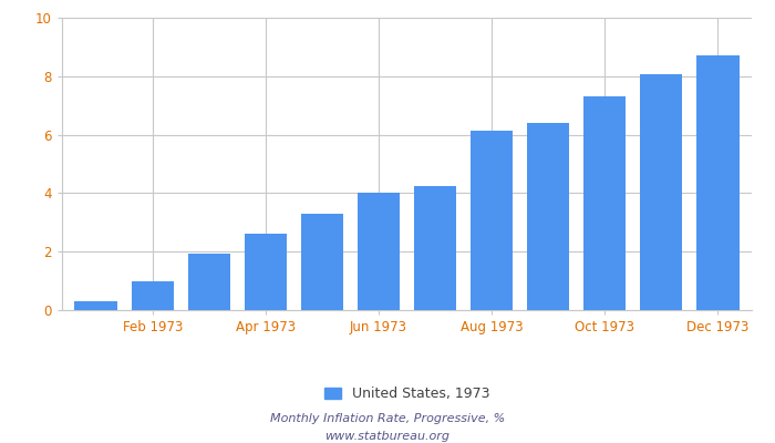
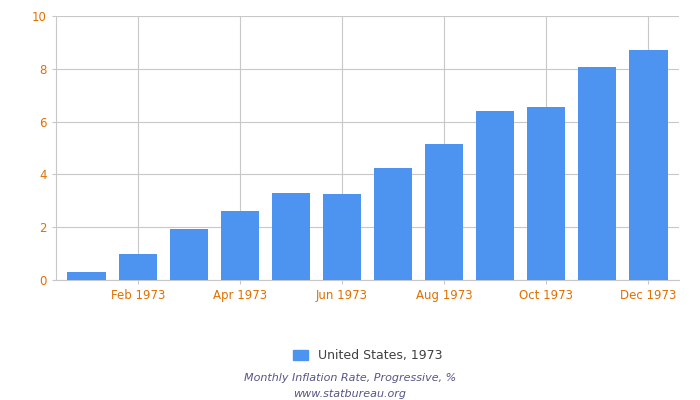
Jun 1973: 4.00 -> 3.25
Aug 1973: 6.15 -> 5.15
Oct 1973: 7.30 -> 6.55
